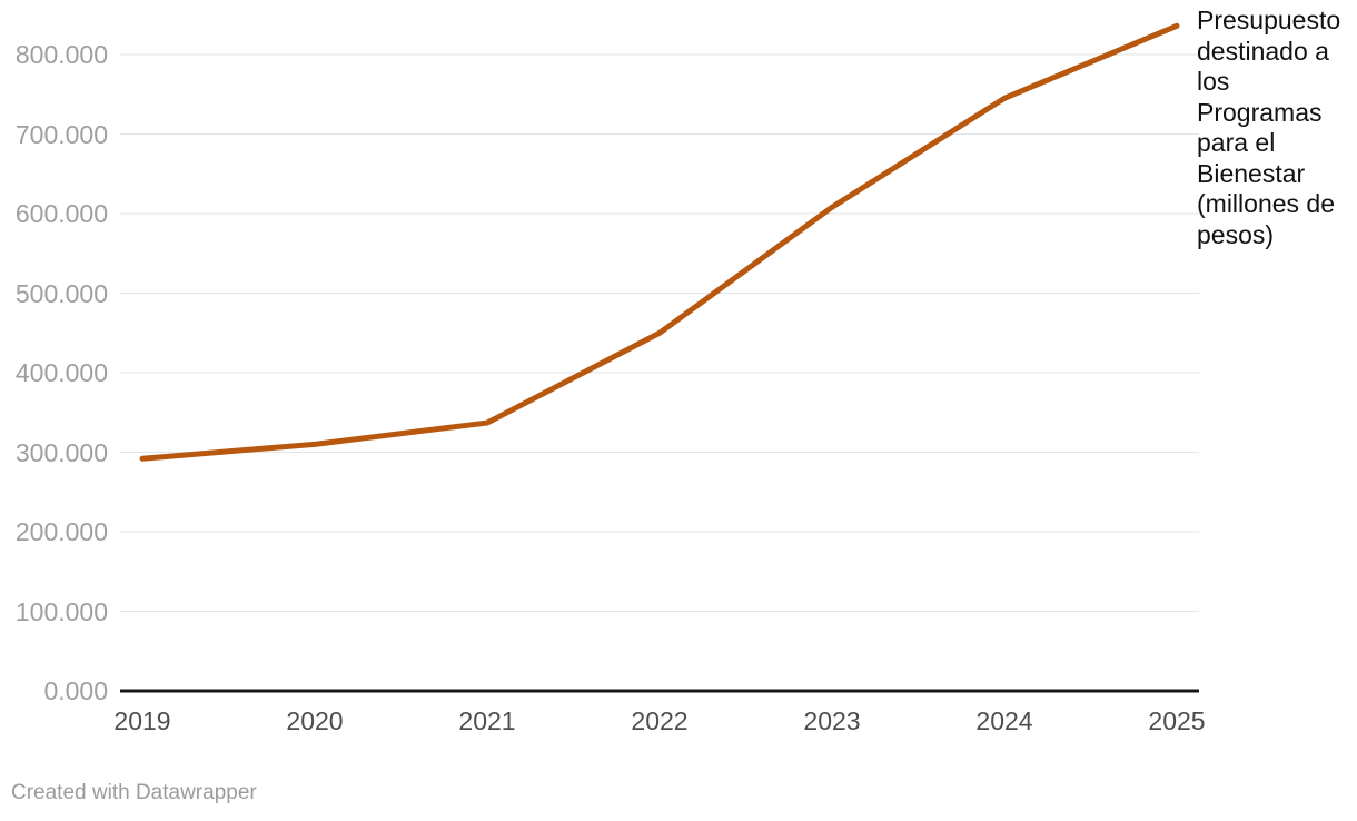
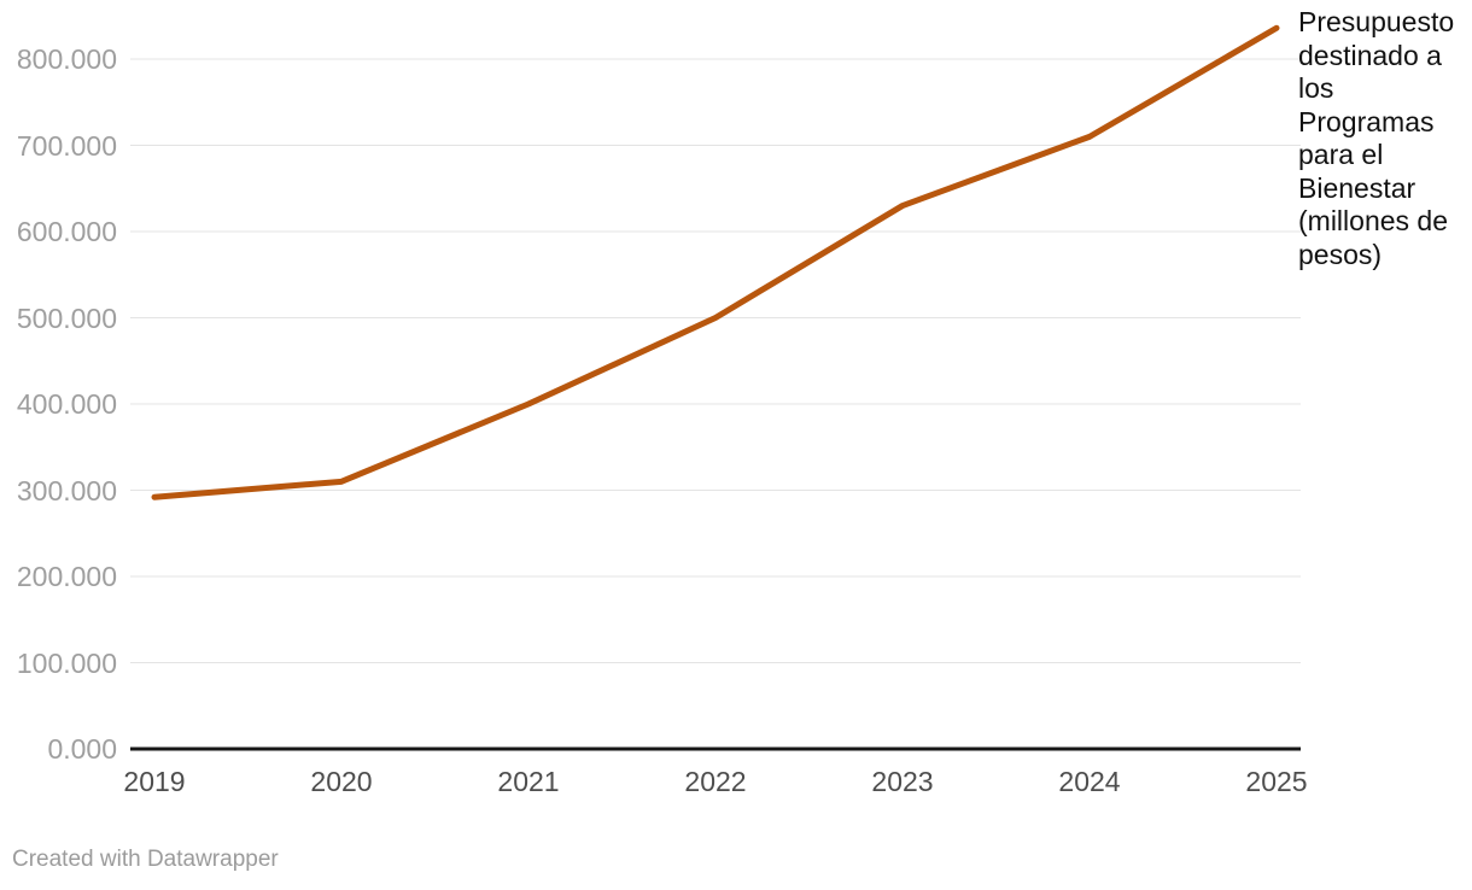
2021: 340000 -> 400000
2022: 450000 -> 500000
2023: 610000 -> 630000
2024: 740000 -> 710000
